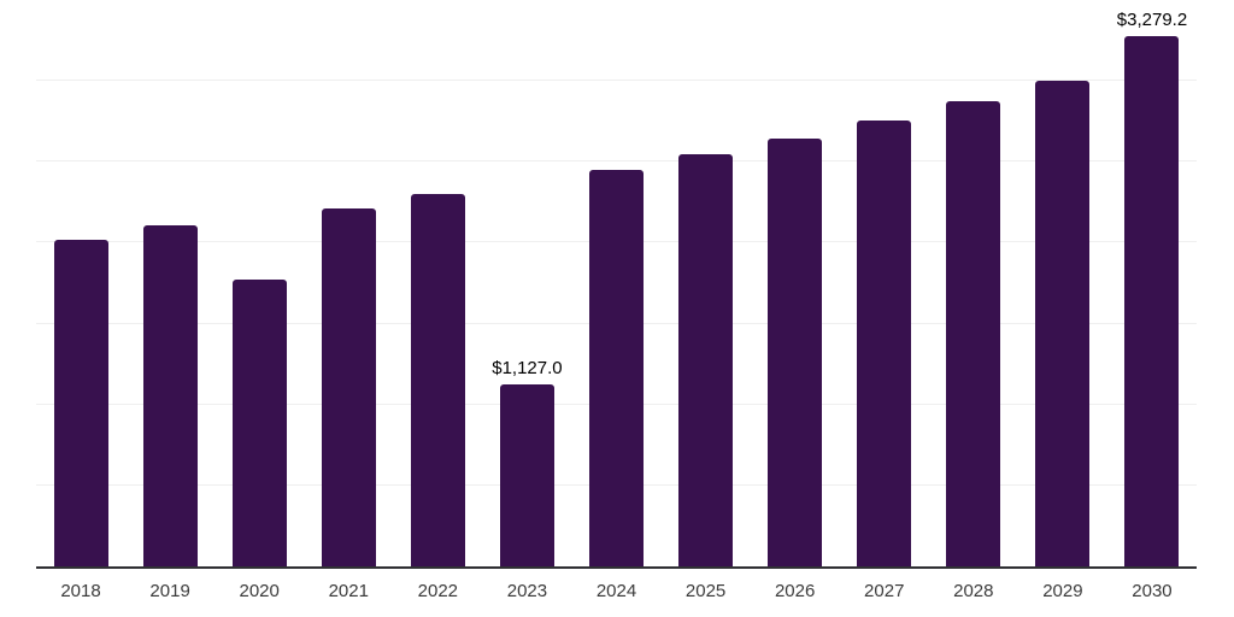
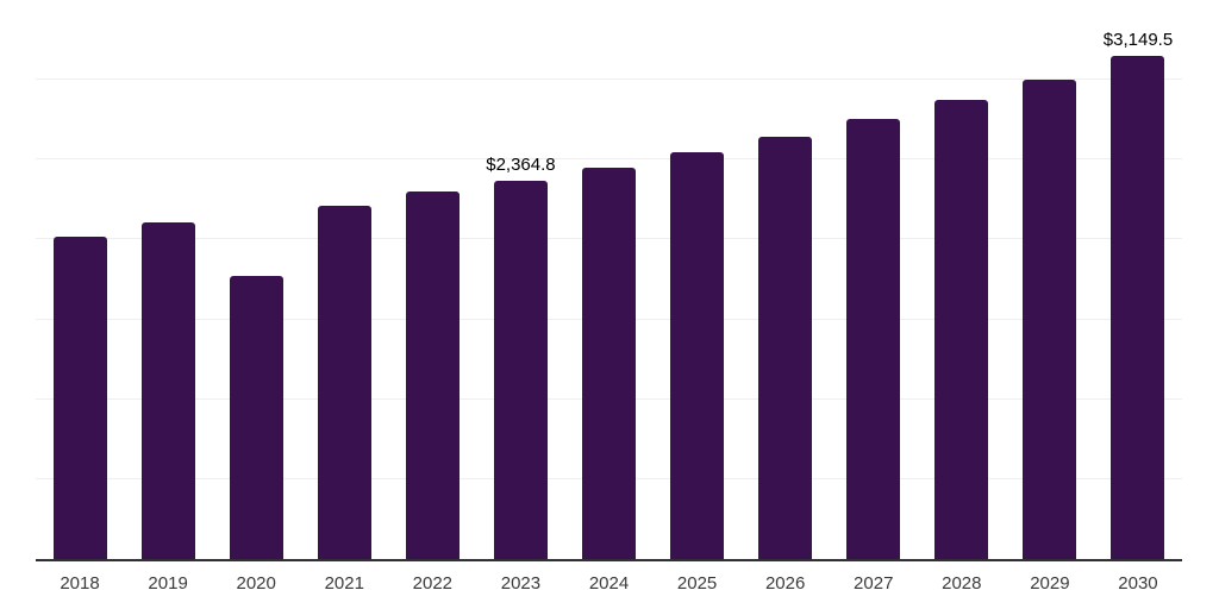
2023: $1,127.0 -> $2,364.8
2030: $3,279.2 -> $3,149.5
